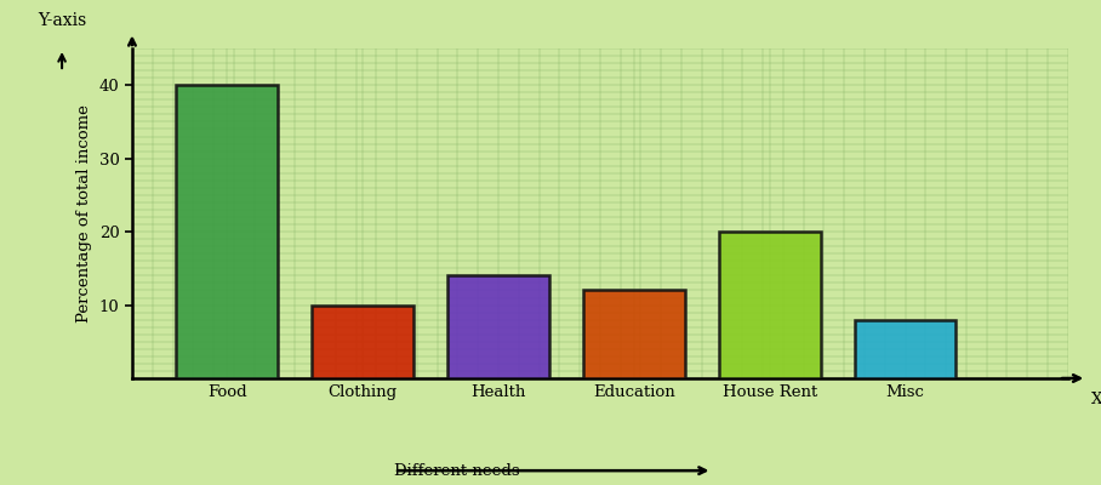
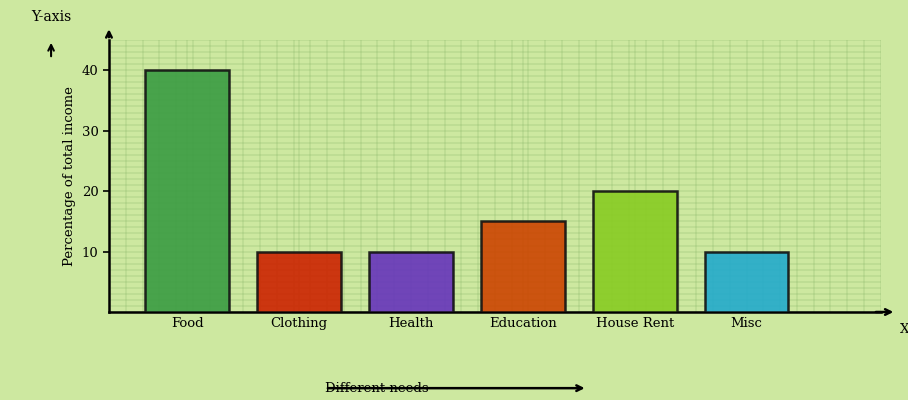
Health: 14 -> 10
Education: 12 -> 15
Misc: 8 -> 10
